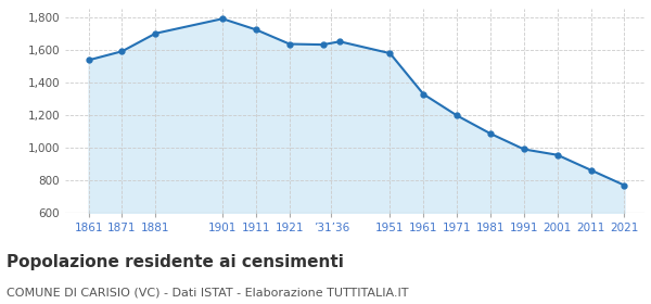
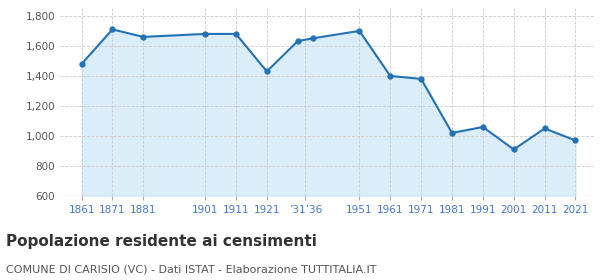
1861: 1,540 -> 1,480
1871: 1,590 -> 1,710
1881: 1,700 -> 1,660
1901: 1,790 -> 1,680
1911: 1,720 -> 1,680
1921: 1,640 -> 1,430
1951: 1,580 -> 1,700
1961: 1,330 -> 1,400
1971: 1,200 -> 1,380
1981: 1,090 -> 1,020
1991: 990 -> 1,060
2001: 960 -> 910
2011: 860 -> 1,050
2021: 770 -> 970
